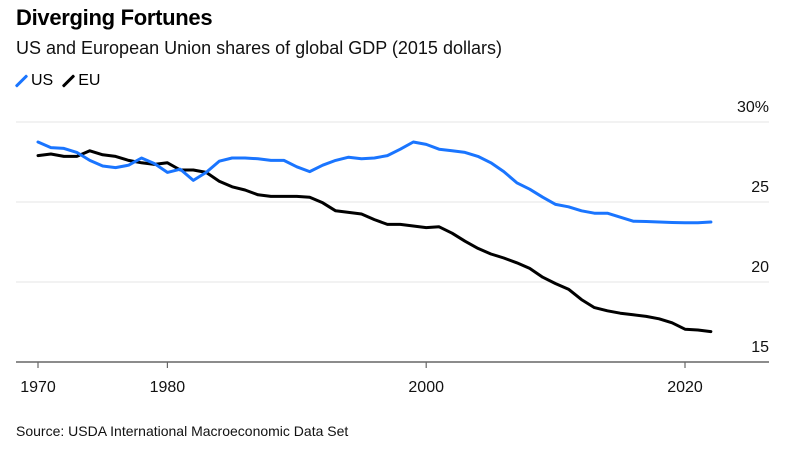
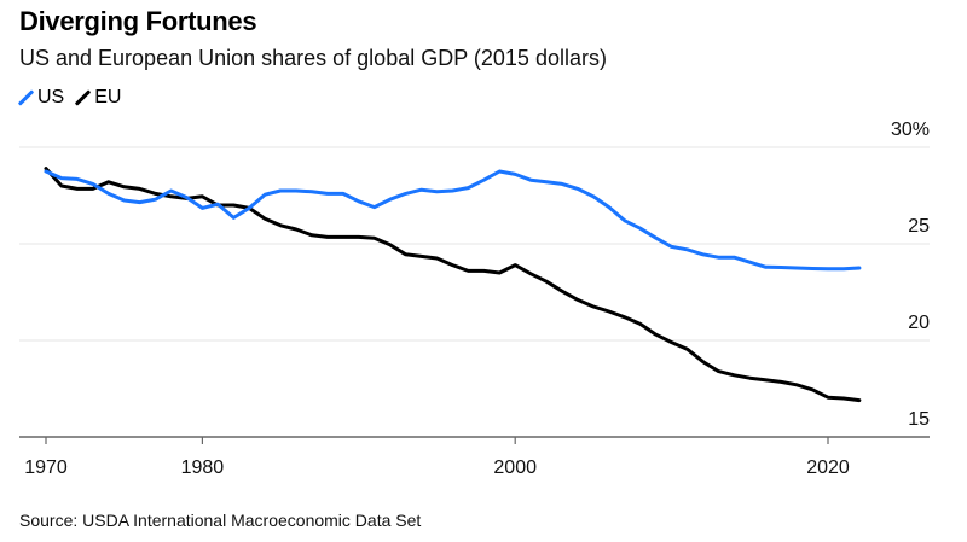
EU/1970: 27.9% -> 28.9%
EU/2000: 23.4% -> 23.9%
